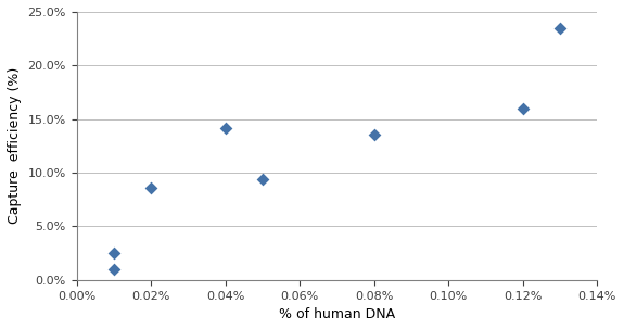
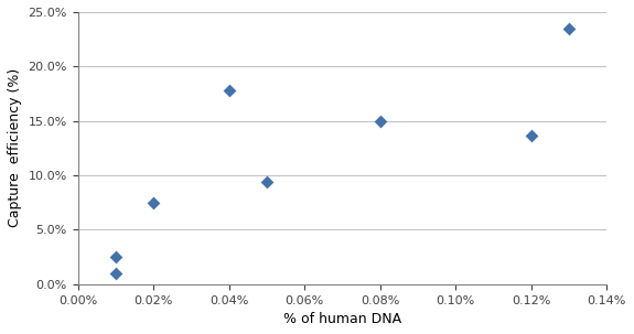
0.02%: 8.6% -> 7.5%
0.04%: 14.2% -> 17.8%
0.08%: 13.6% -> 15.0%
0.12%: 16.0% -> 13.7%
